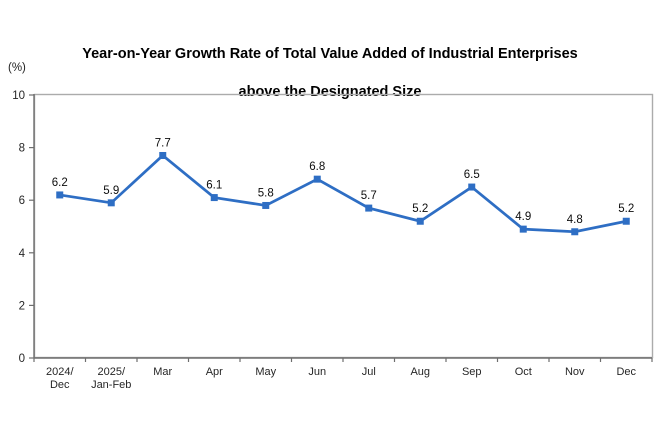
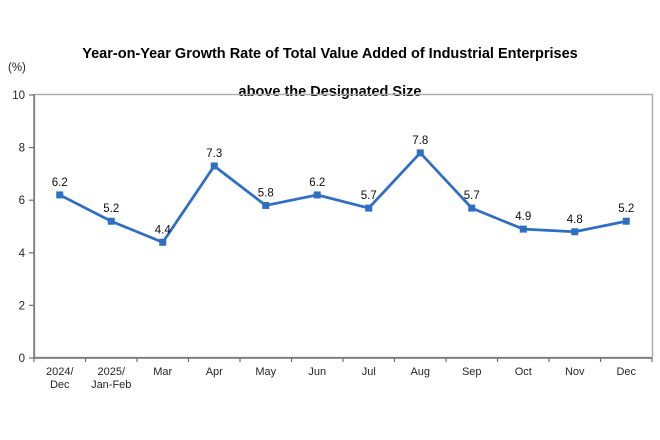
2025/ Jan-Feb: 5.9 -> 5.2
Mar: 7.7 -> 4.4
Apr: 6.1 -> 7.3
Jun: 6.8 -> 6.2
Aug: 5.2 -> 7.8
Sep: 6.5 -> 5.7
